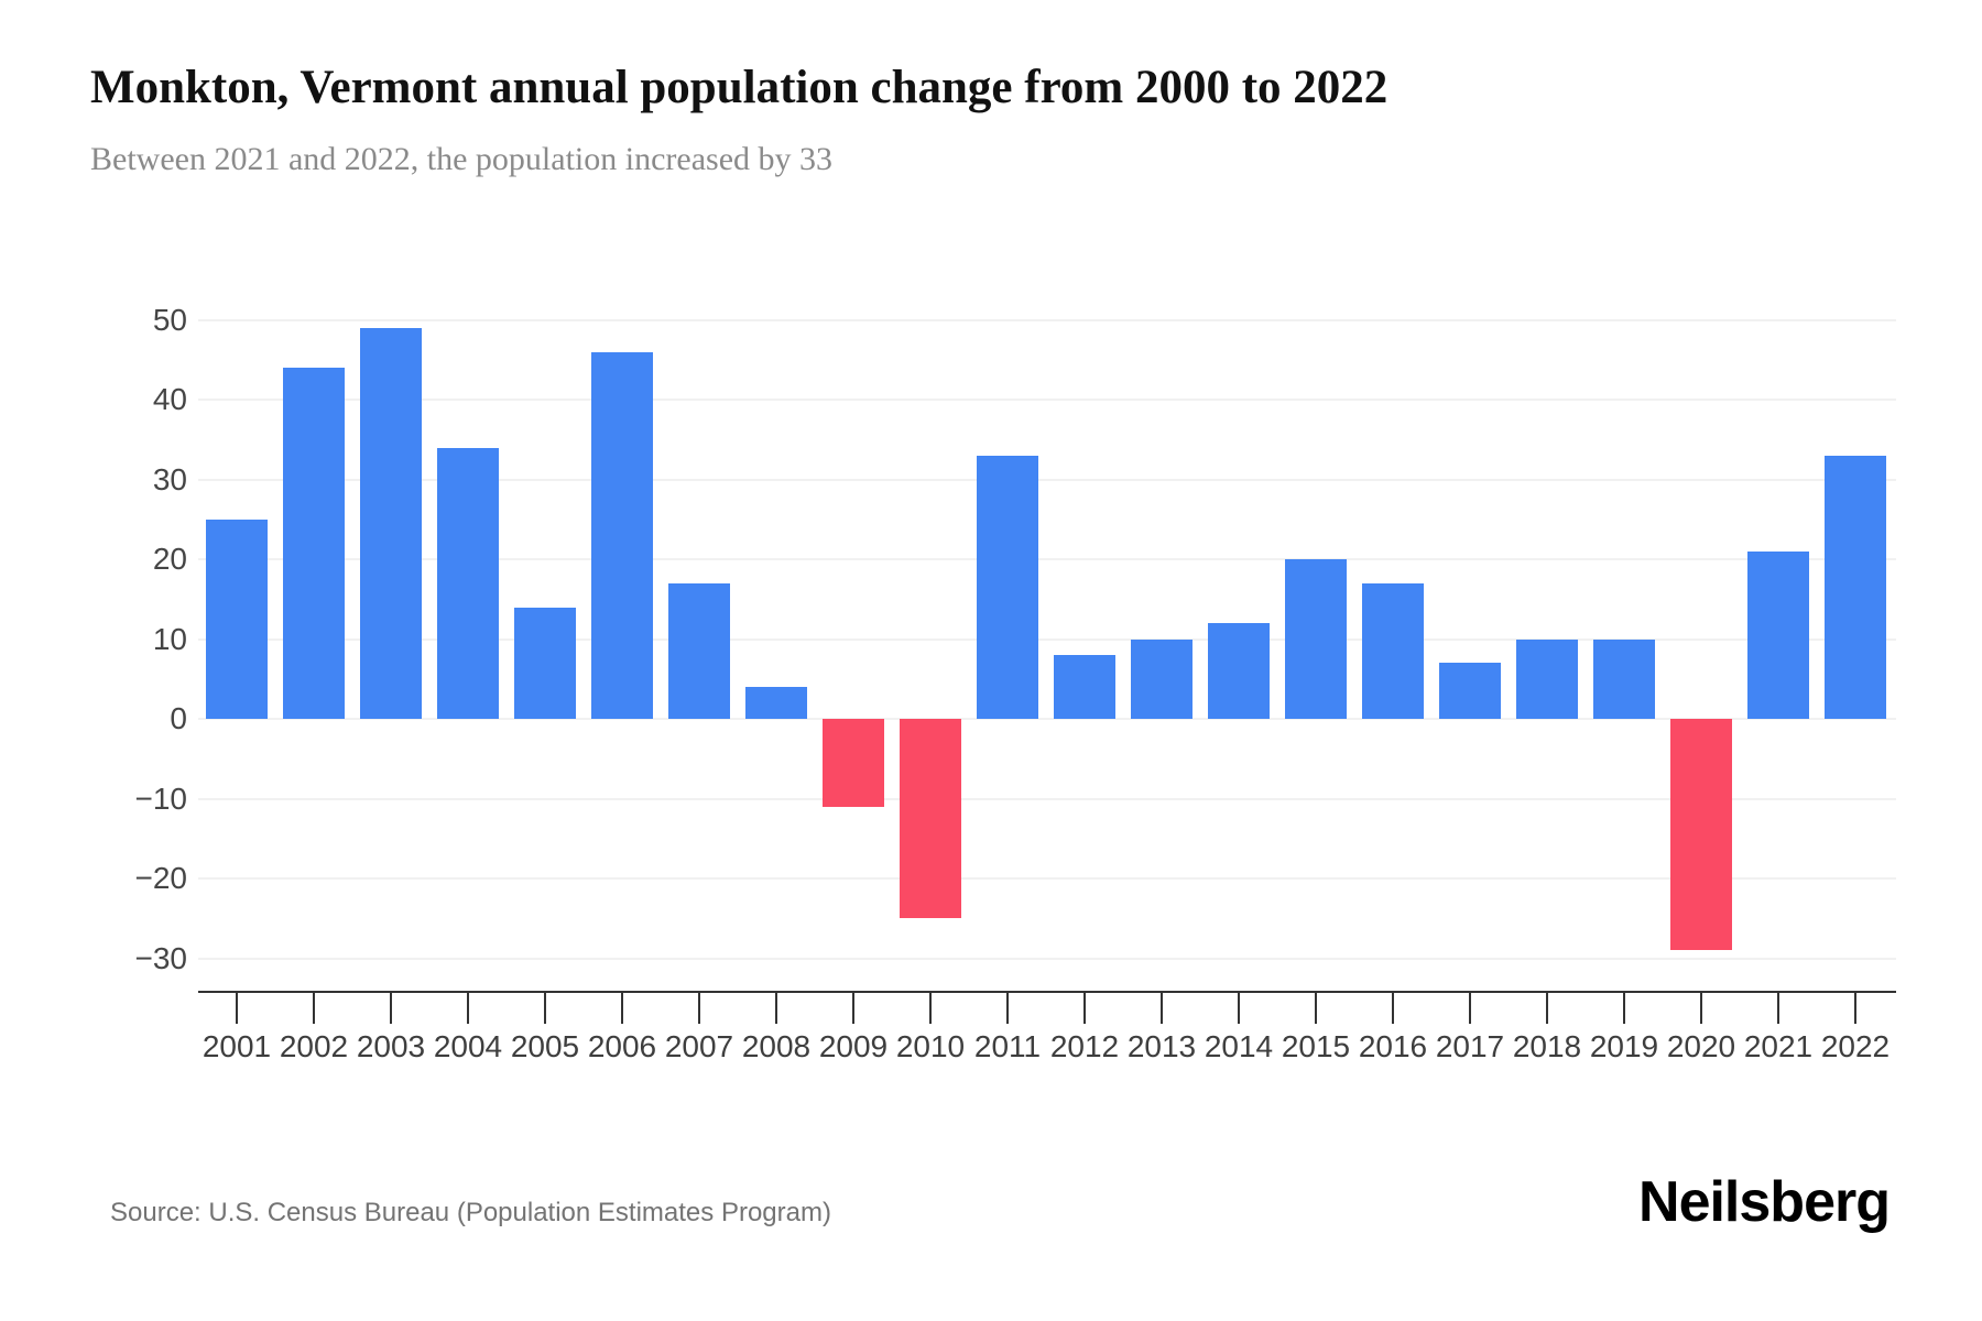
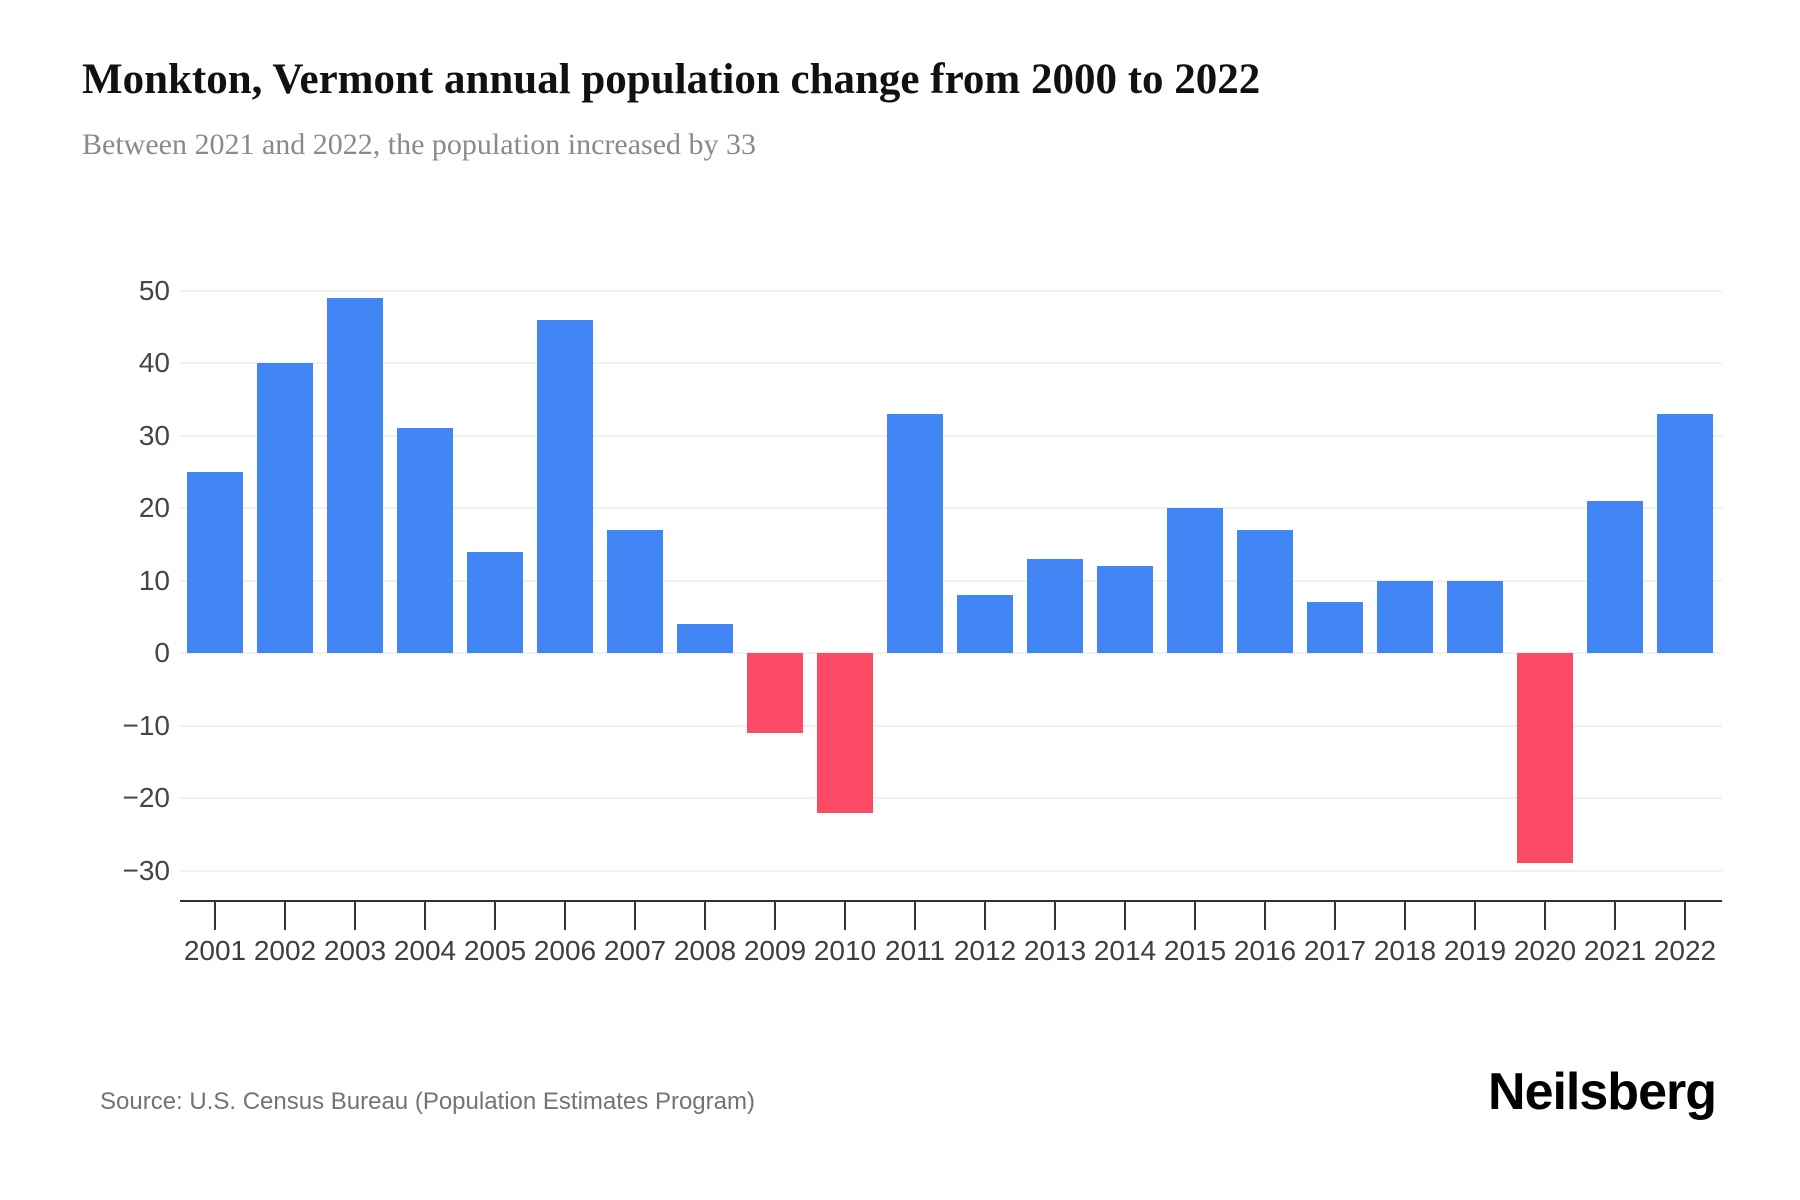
2002: 44 -> 40
2004: 34 -> 31
2010: -25 -> -22
2013: 10 -> 13
